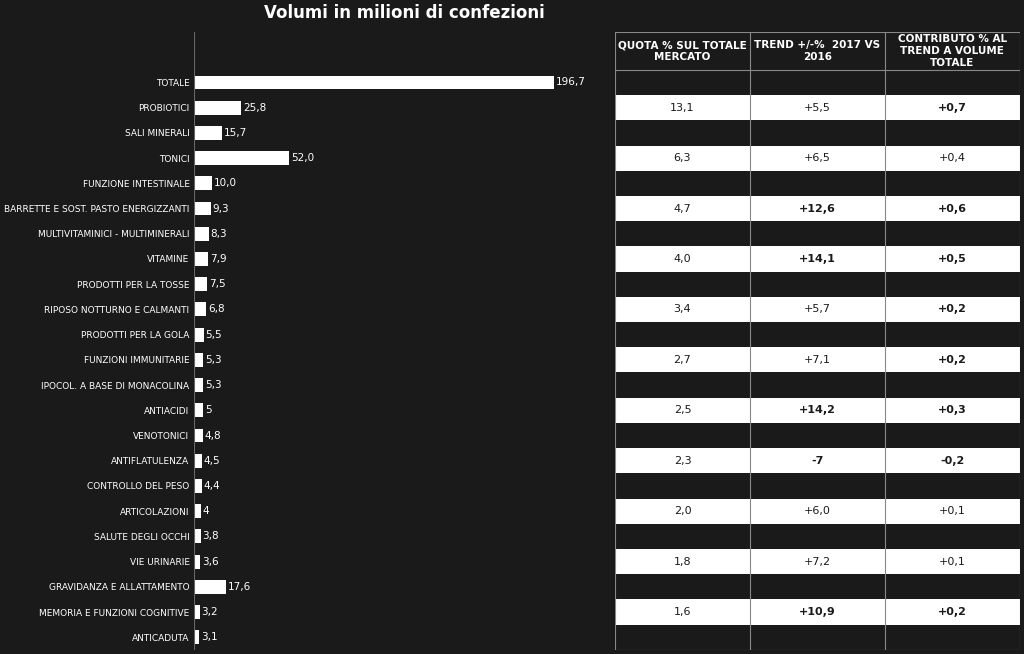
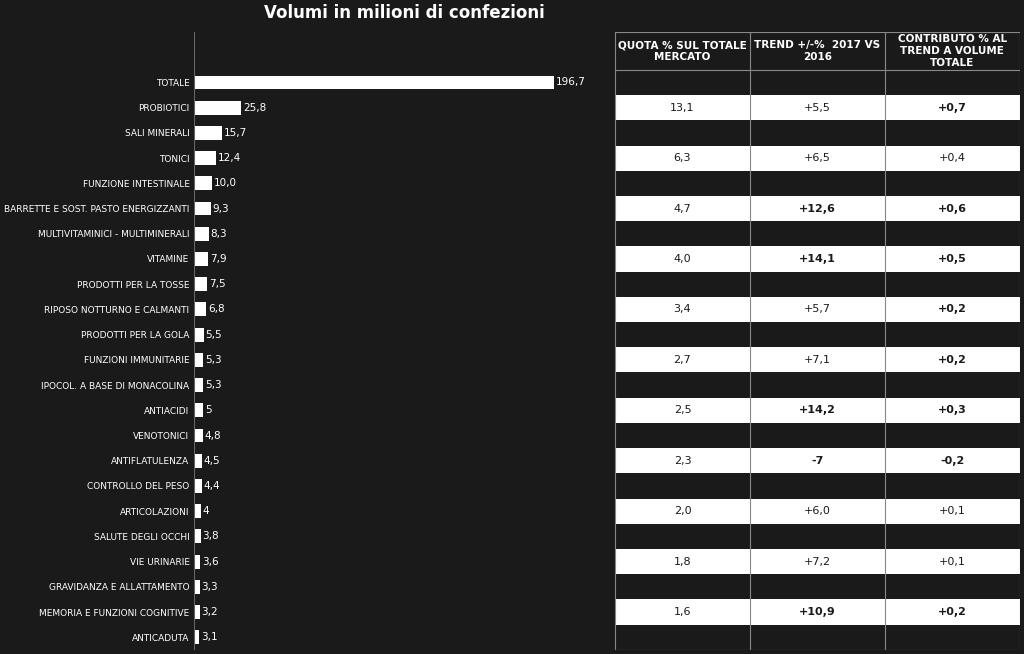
TONICI: 52,0 -> 12,4
GRAVIDANZA E ALLATTAMENTO: 17,6 -> 3,3
